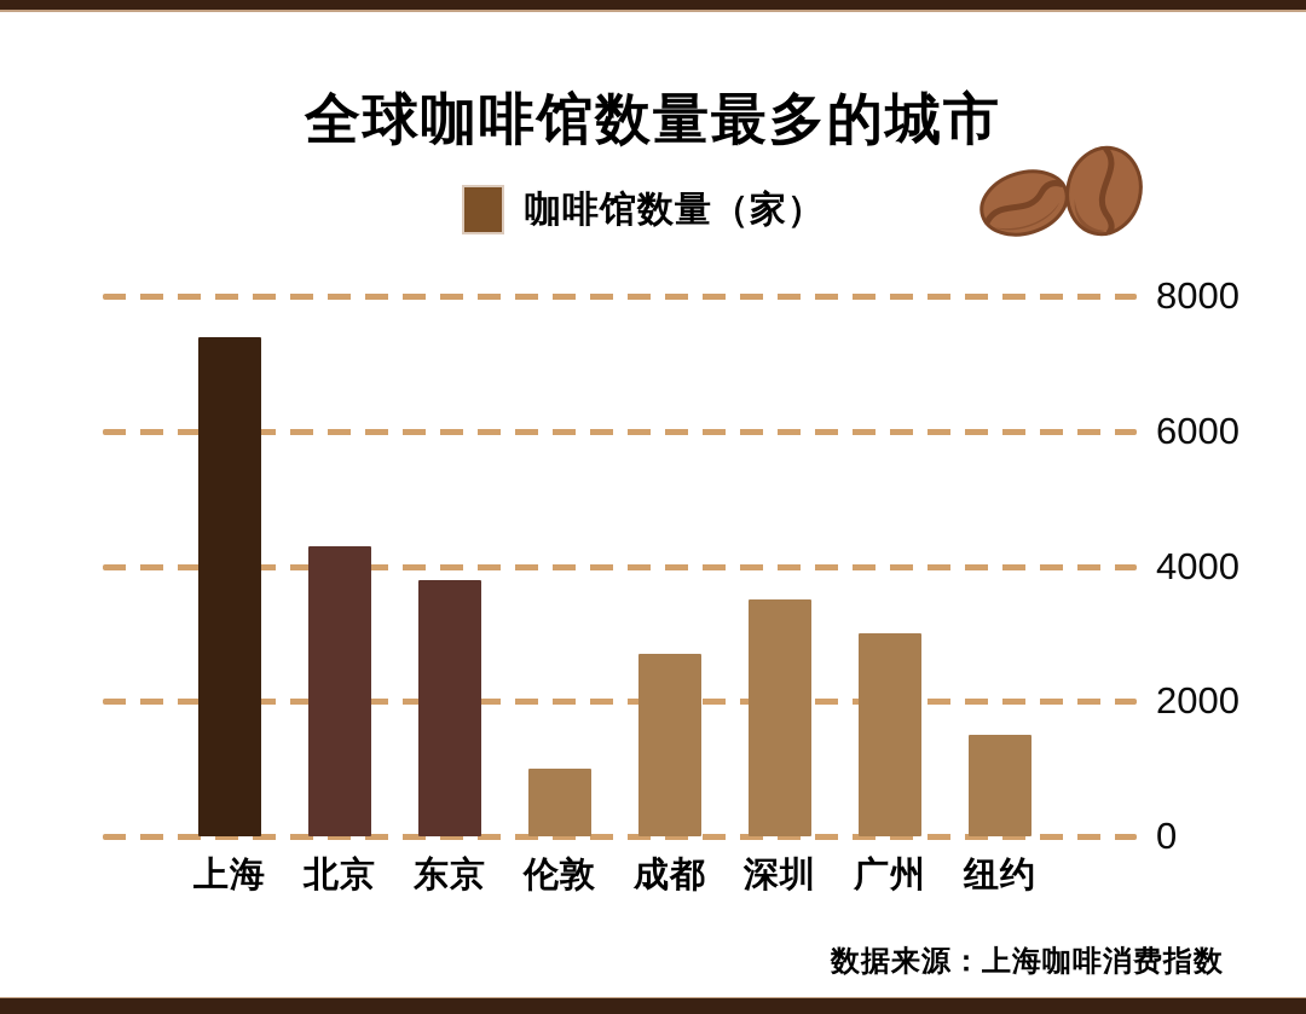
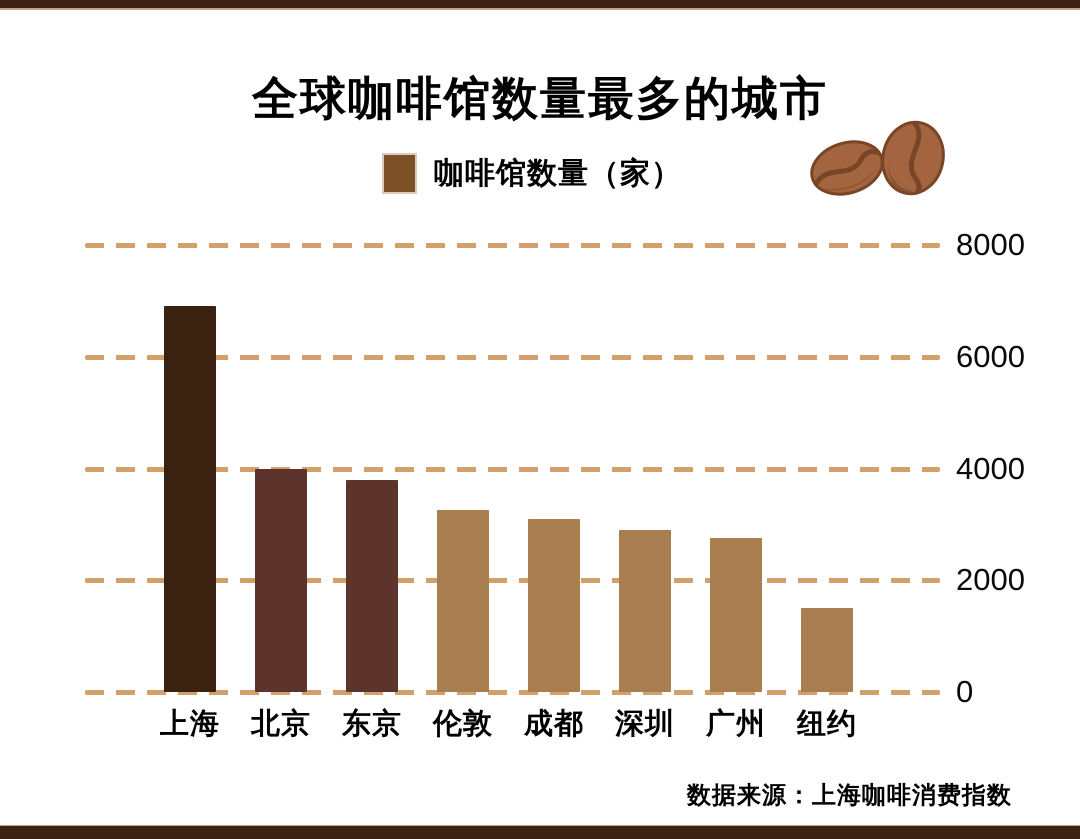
上海: 7400 -> 6900
北京: 4300 -> 4000
伦敦: 1000 -> 3200
成都: 2700 -> 3100
深圳: 3500 -> 2900
广州: 3000 -> 2800
